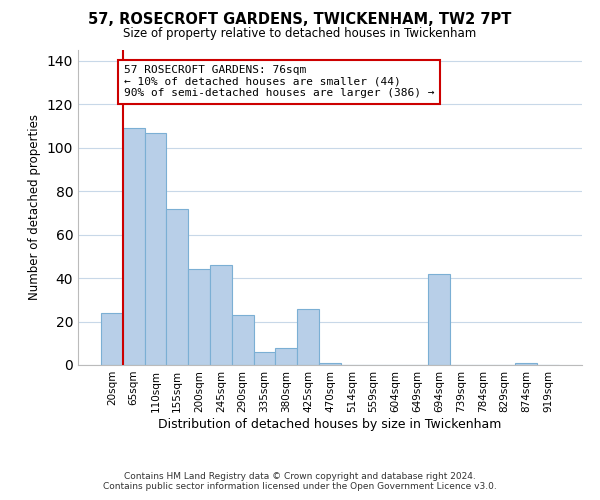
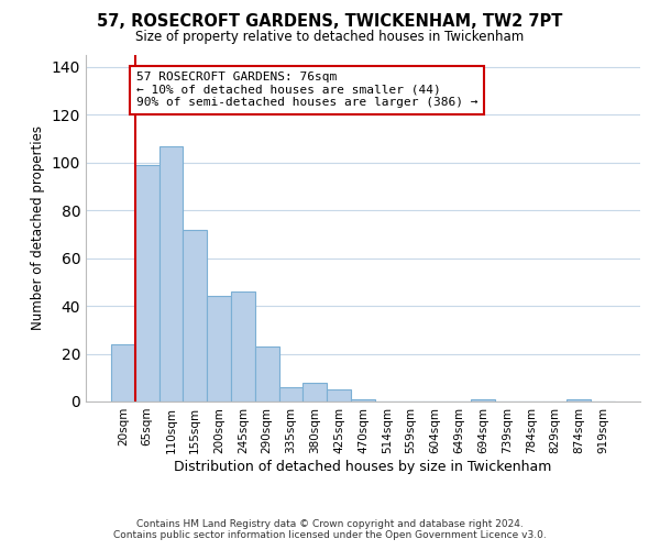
65sqm: 109 -> 99
425sqm: 26 -> 5
694sqm: 42 -> 1
